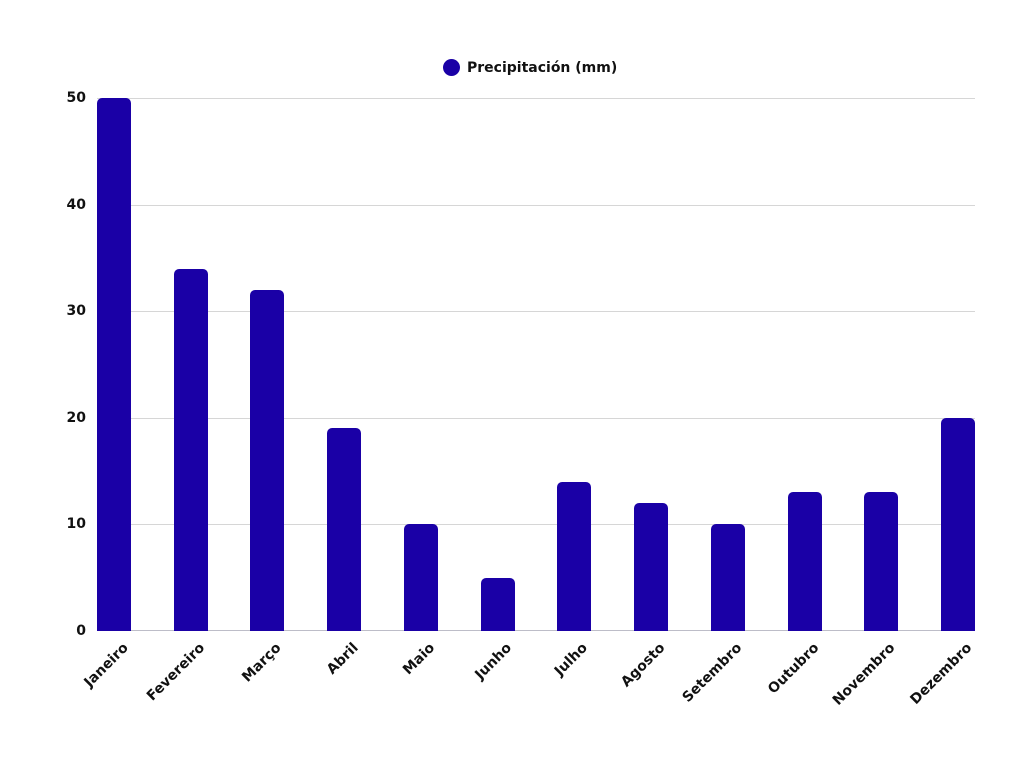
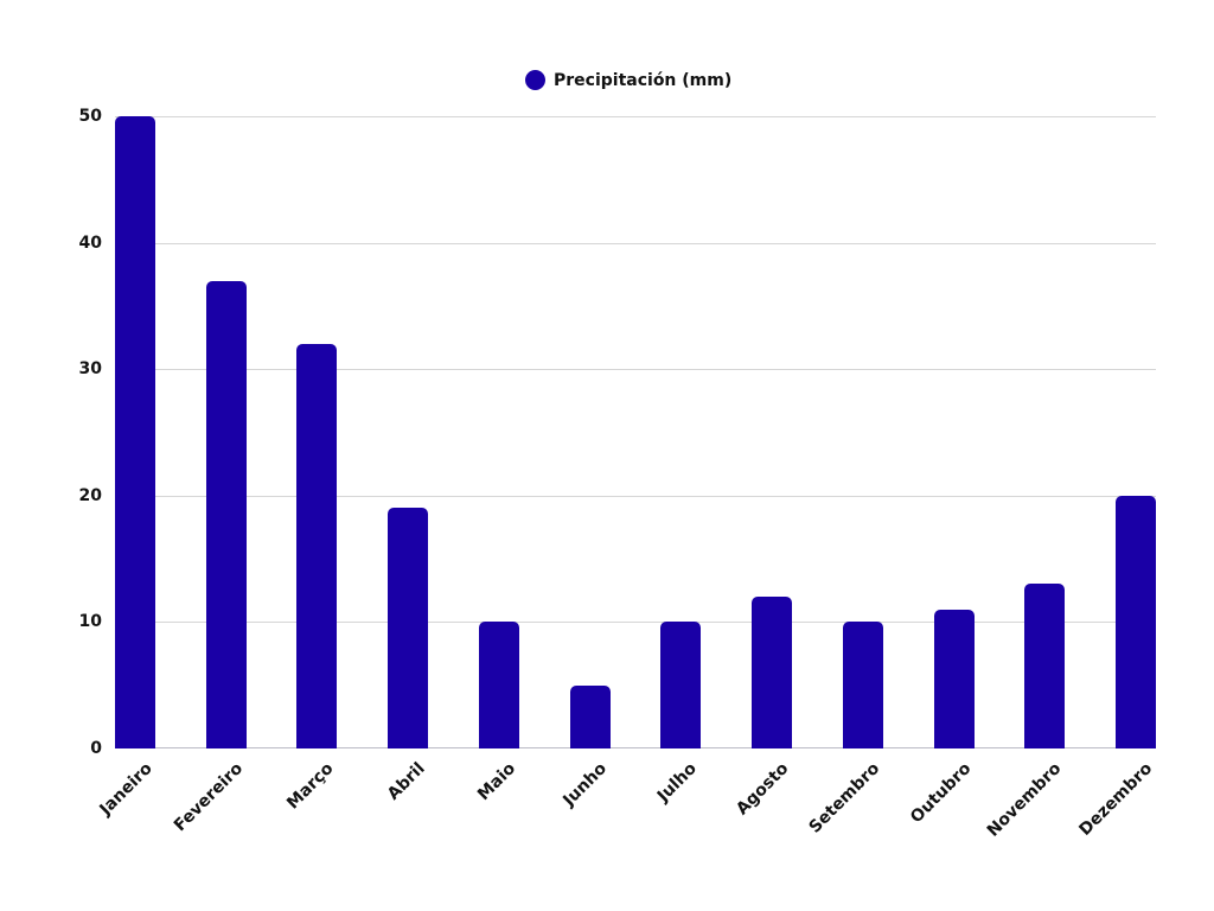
Fevereiro: 34 -> 37
Julho: 14 -> 10
Outubro: 13 -> 11
